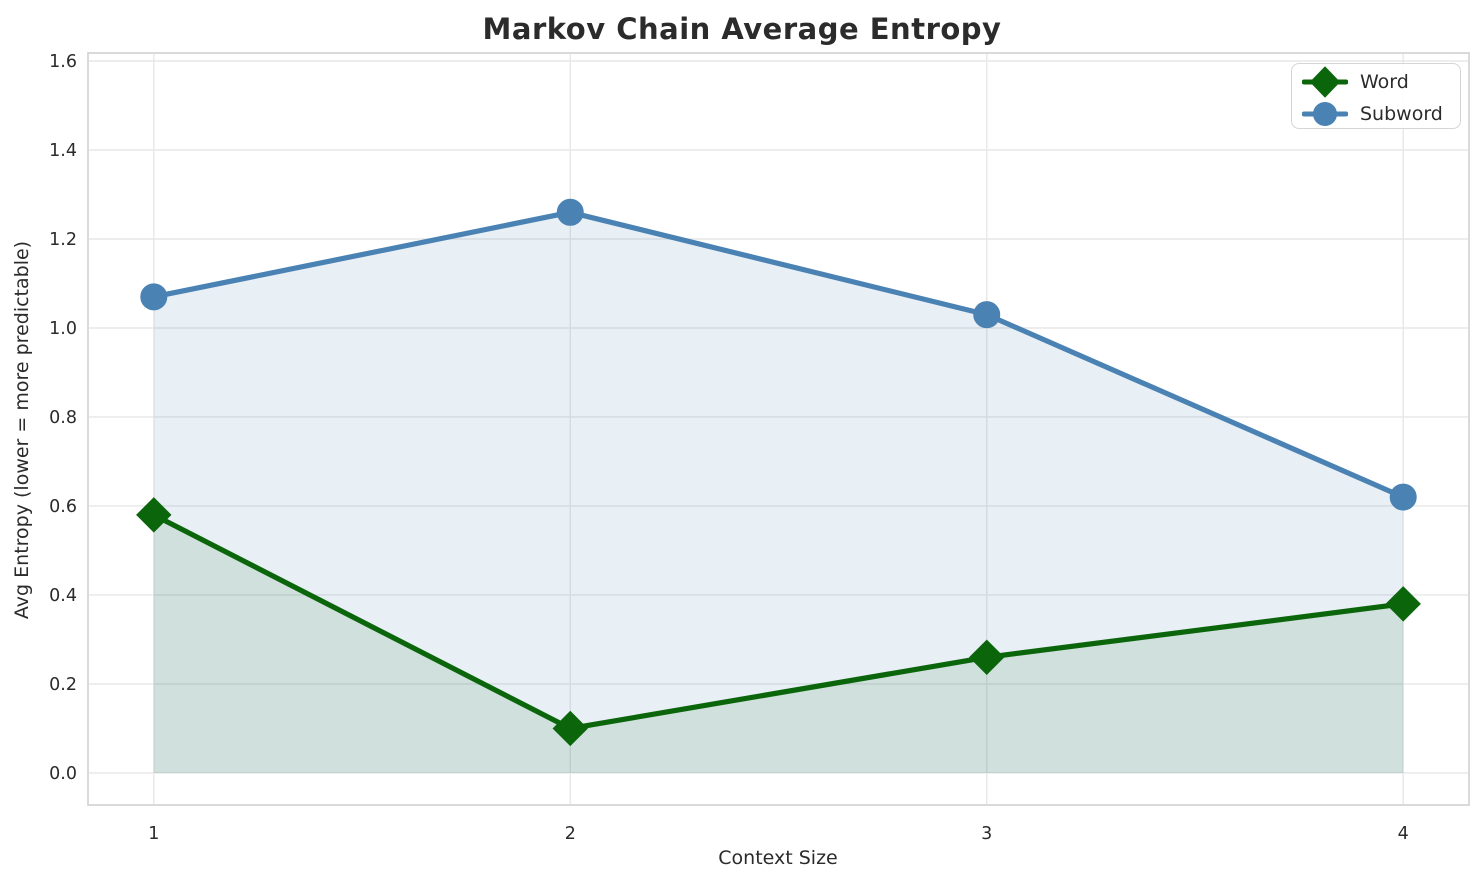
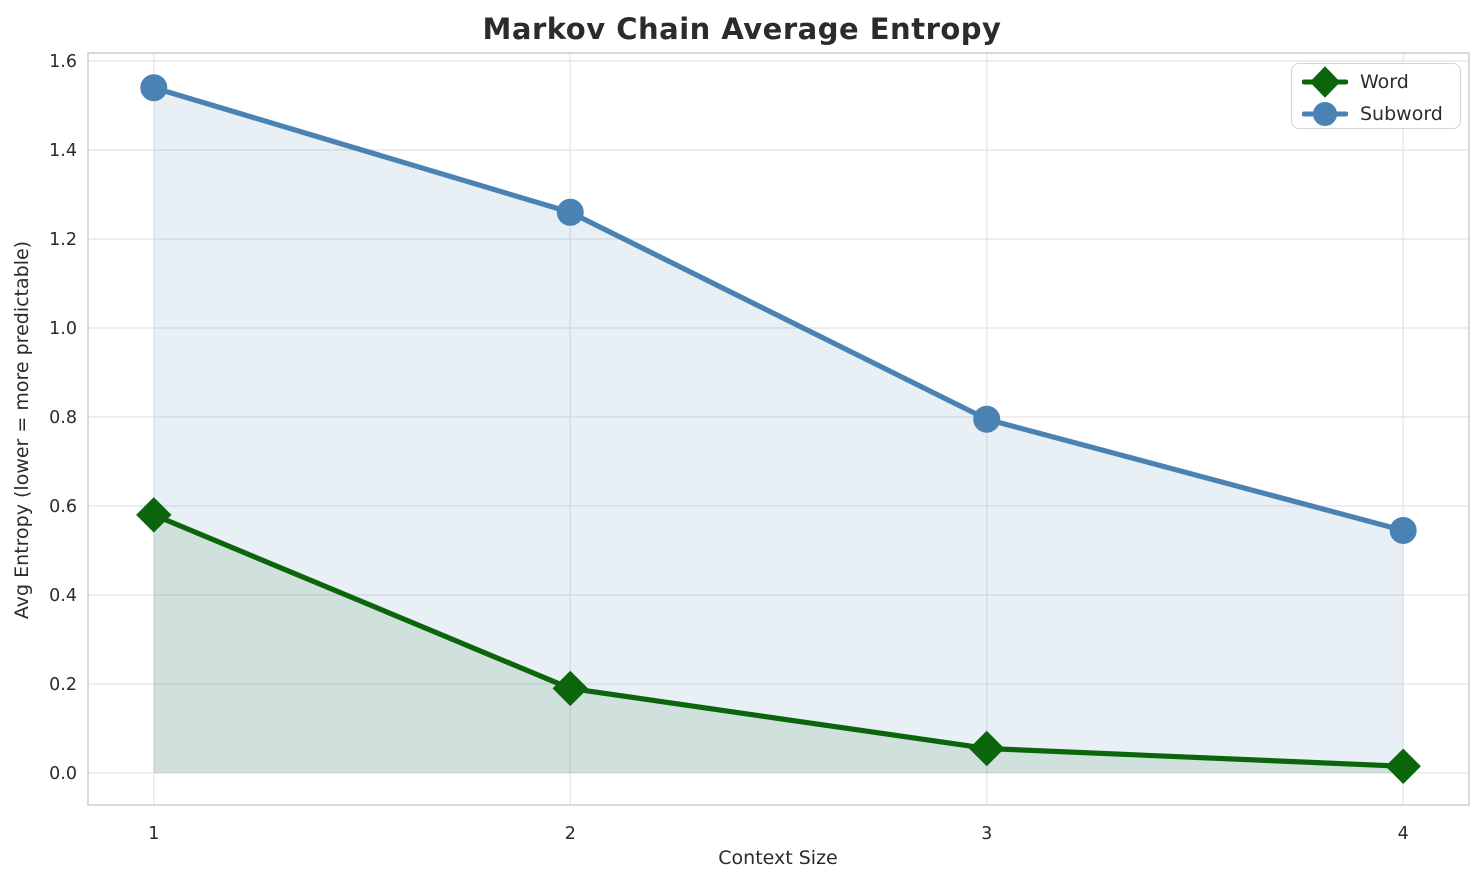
Subword/1: 1.07 -> 1.54
Word/2: 0.10 -> 0.19
Word/3: 0.26 -> 0.06
Subword/3: 1.03 -> 0.80
Word/4: 0.38 -> 0.01
Subword/4: 0.62 -> 0.55
